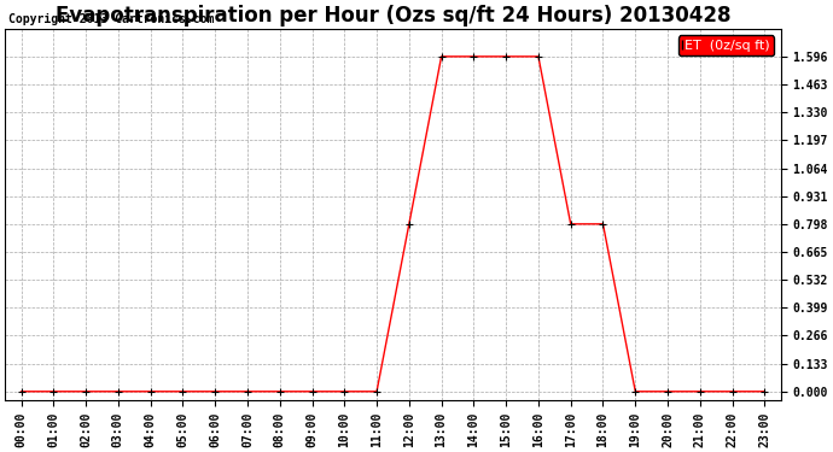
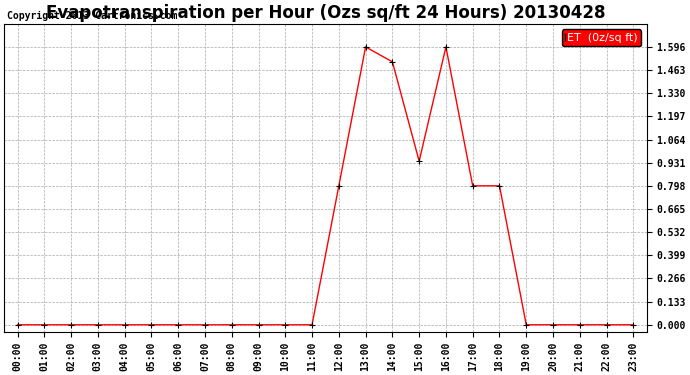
14:00: 1.60 -> 1.51
15:00: 1.60 -> 0.94
